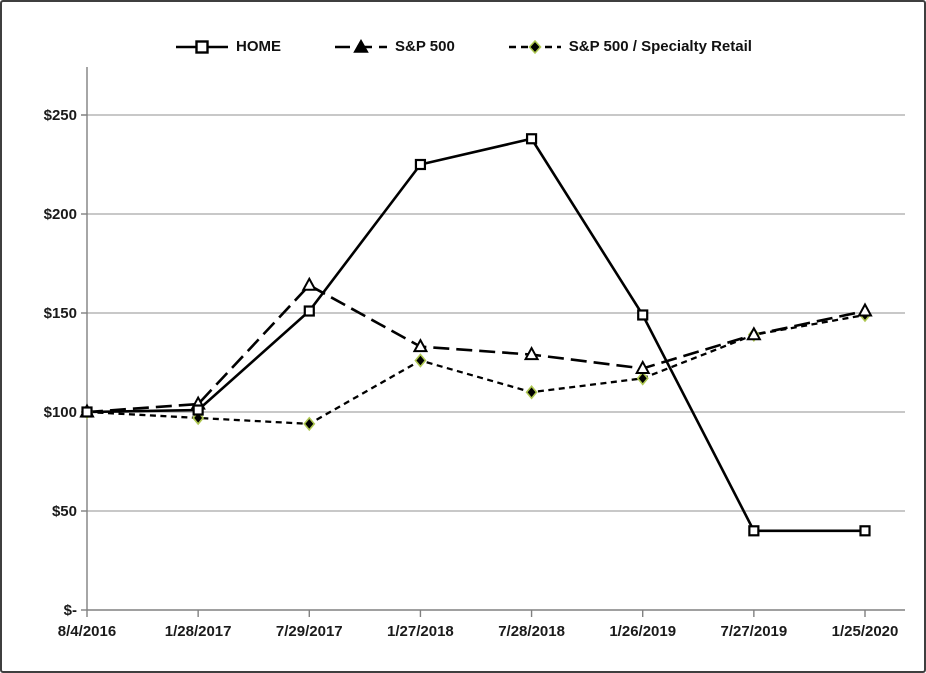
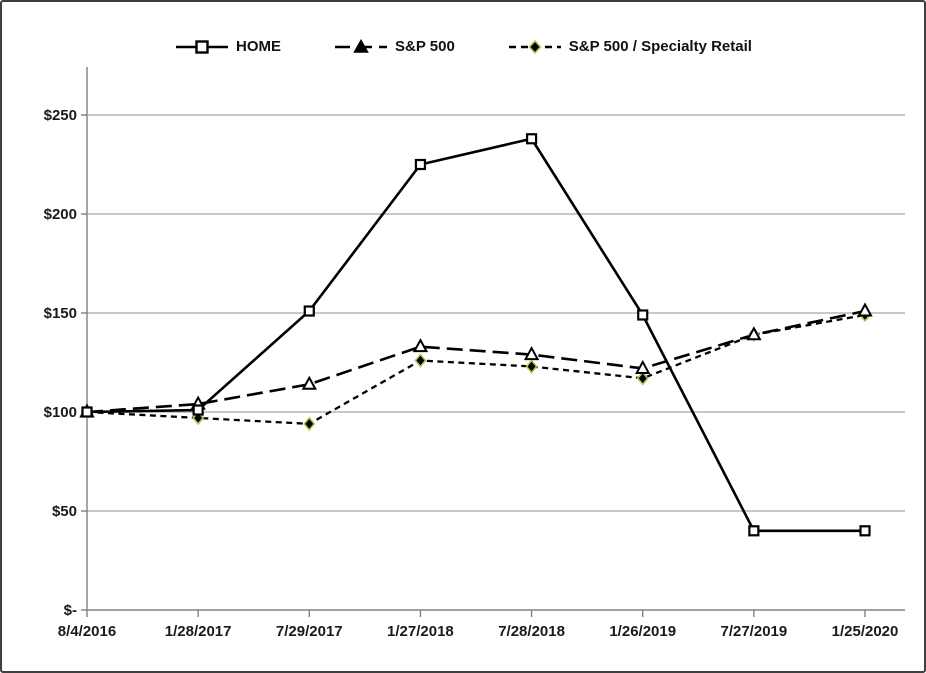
S&P 500/7/29/2017: $164 -> $114
S&P 500 / Specialty Retail/7/28/2018: $110 -> $123
